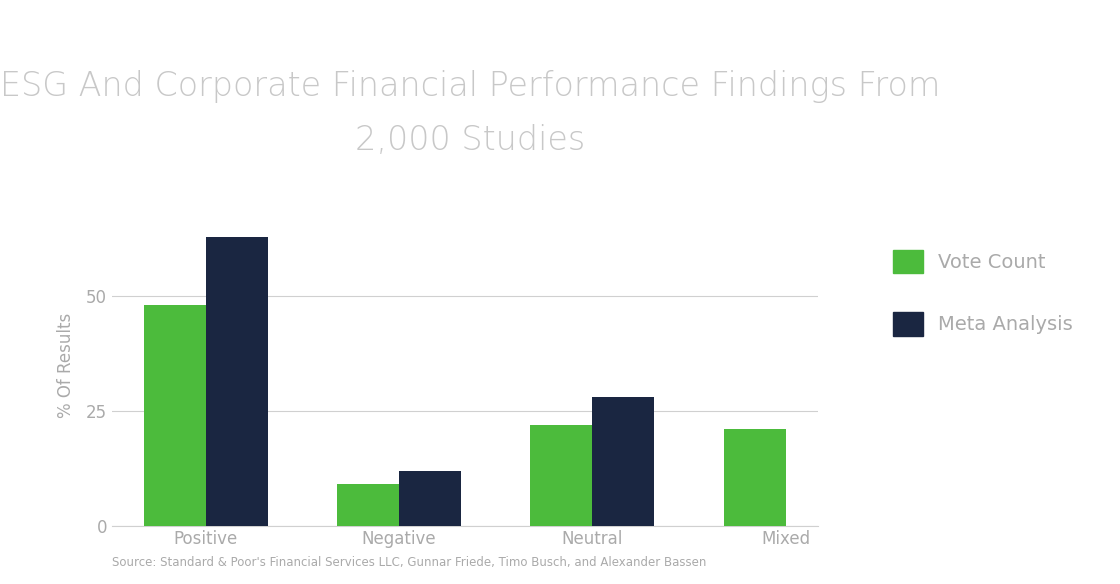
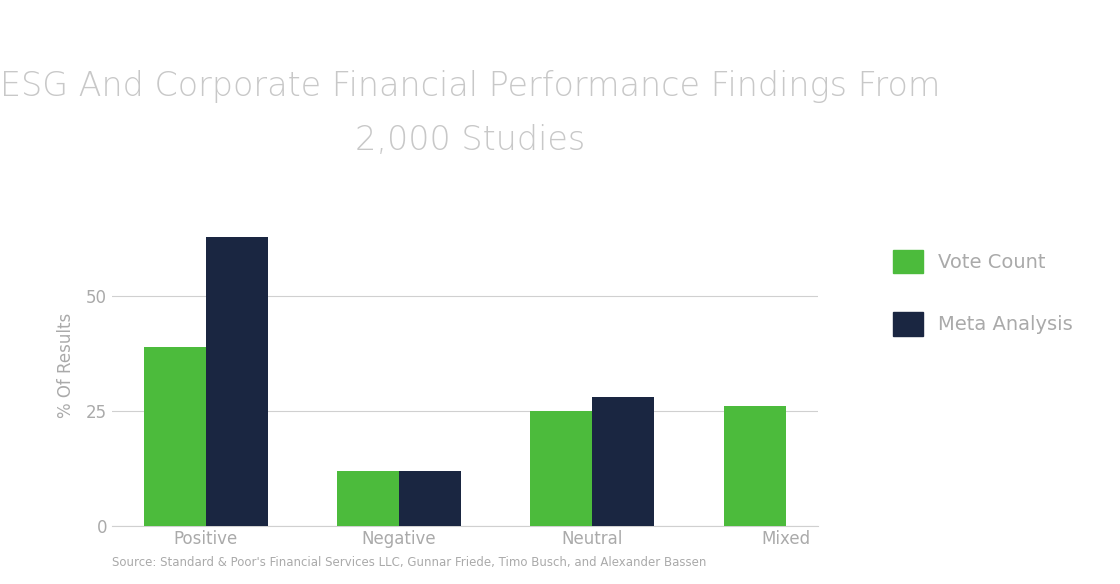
Vote Count/Positive: 48 -> 39
Vote Count/Negative: 9 -> 12
Vote Count/Neutral: 22 -> 25
Vote Count/Mixed: 21 -> 26
